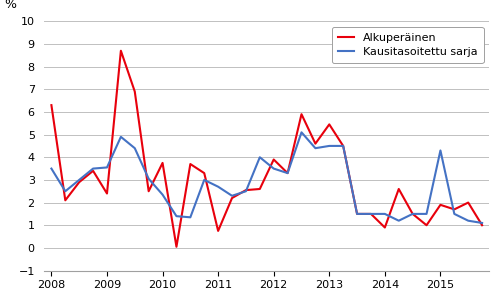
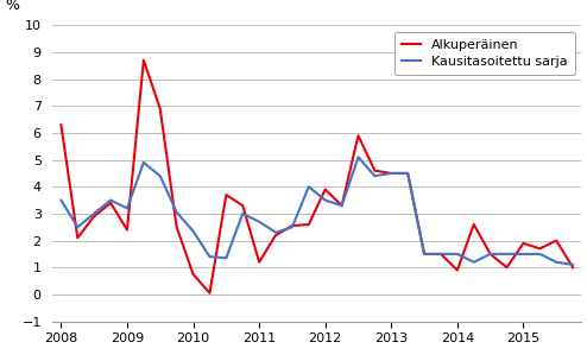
Kausitasoitettu sarja/2009: 3.55 -> 3.20
Alkuperäinen/2010: 3.75 -> 0.75
Alkuperäinen/2011: 0.75 -> 1.20
Alkuperäinen/2013: 5.45 -> 4.50
Kausitasoitettu sarja/2015: 4.30 -> 1.50
